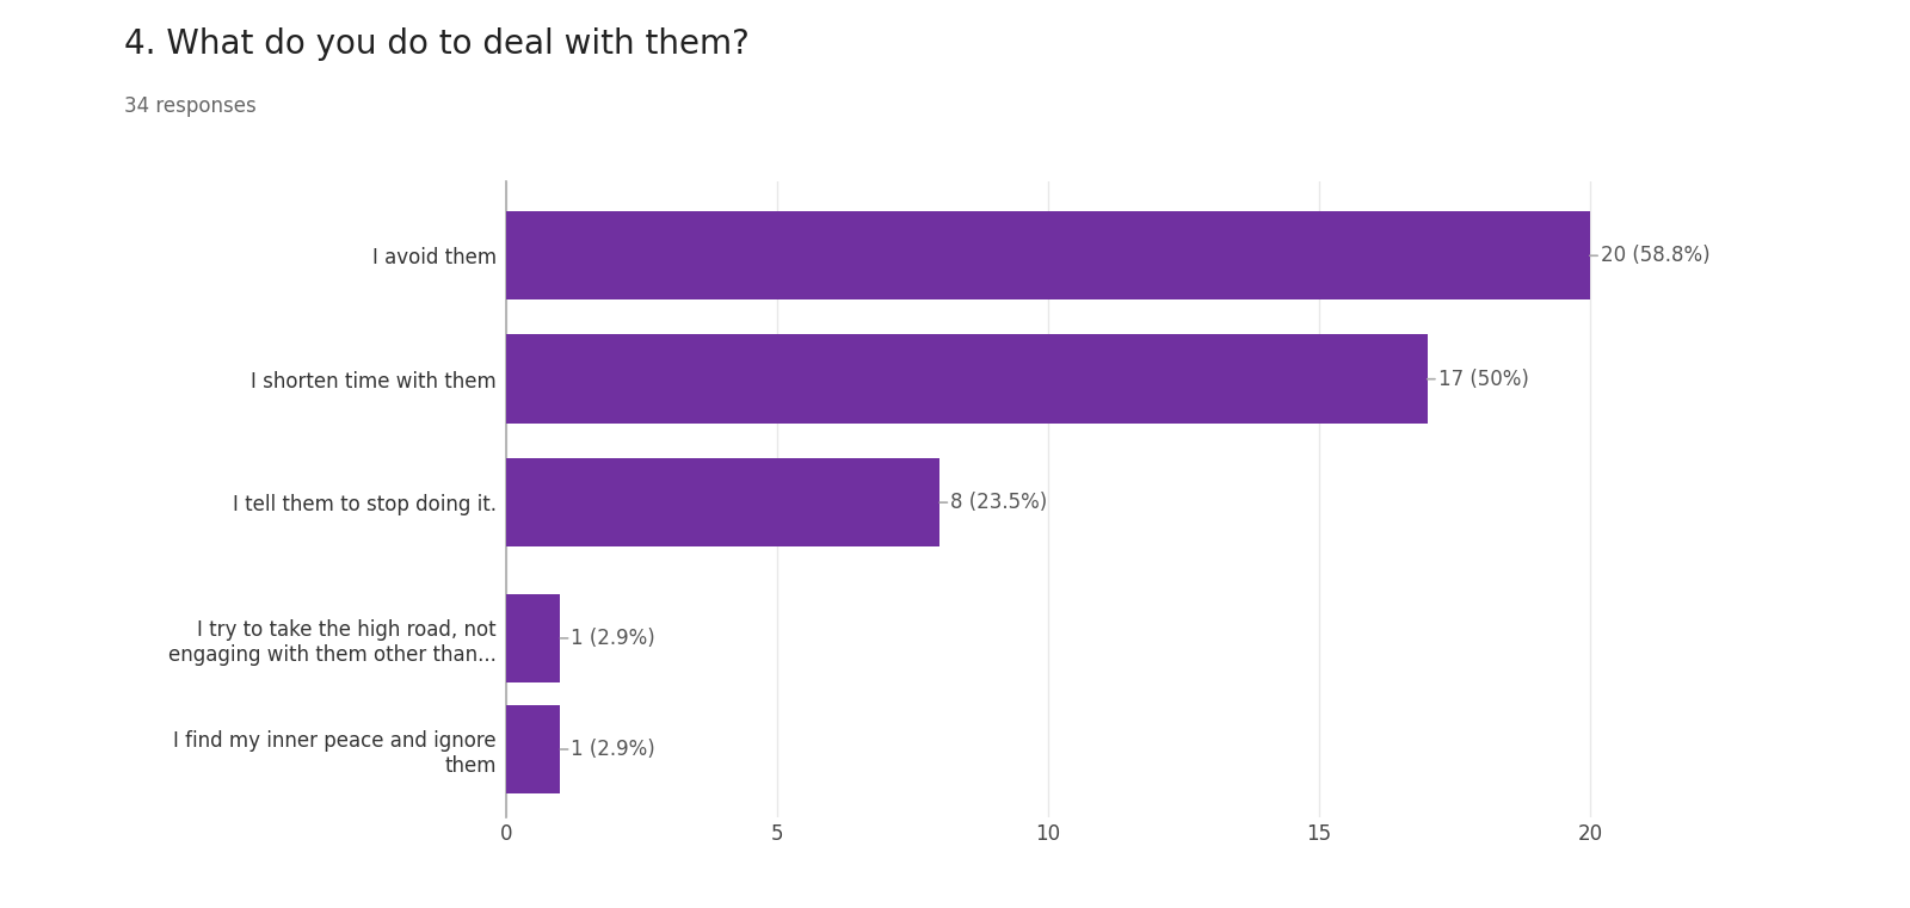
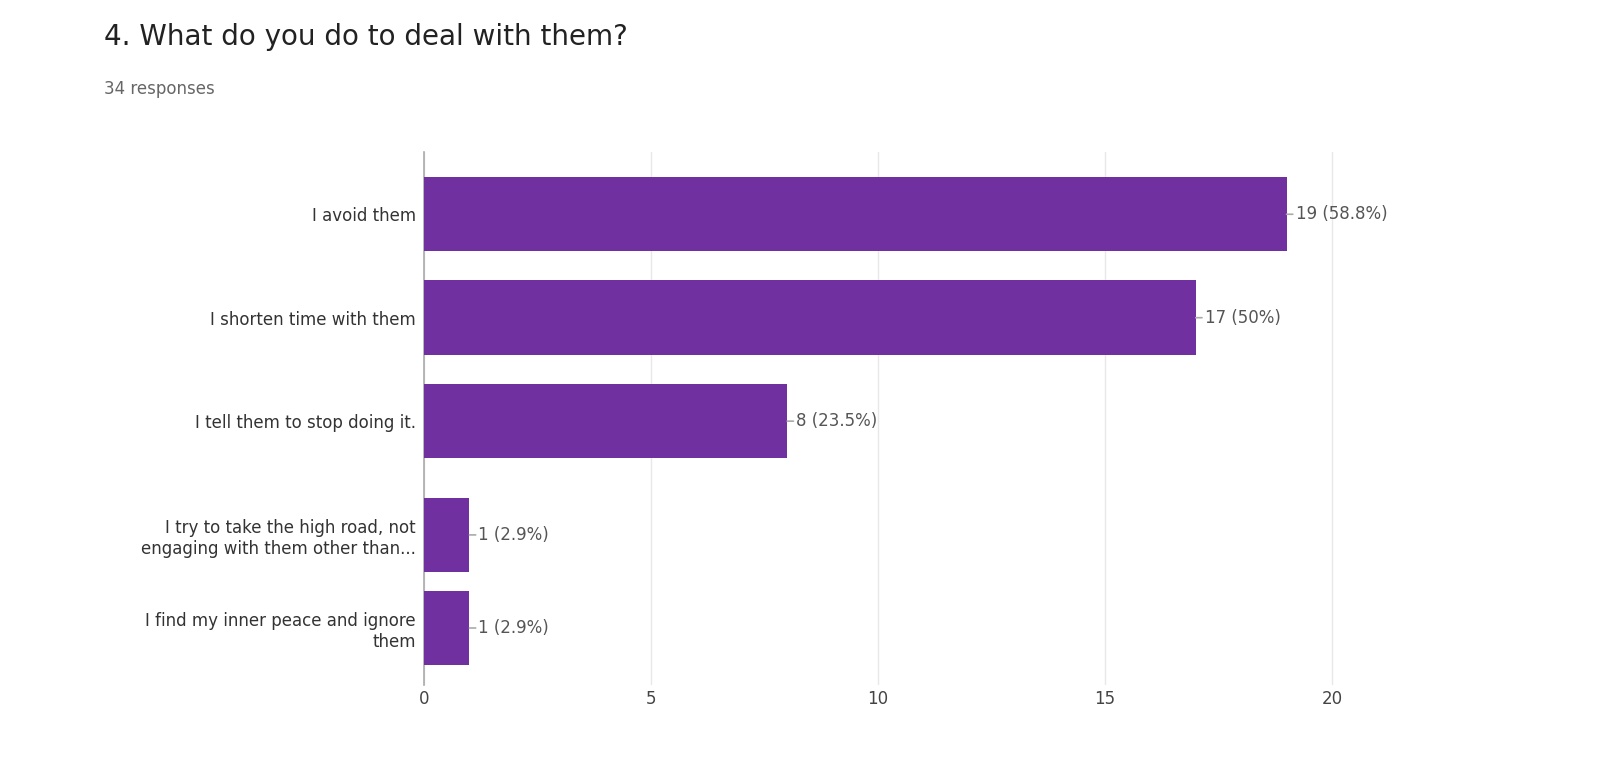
I avoid them: 20 -> 19
